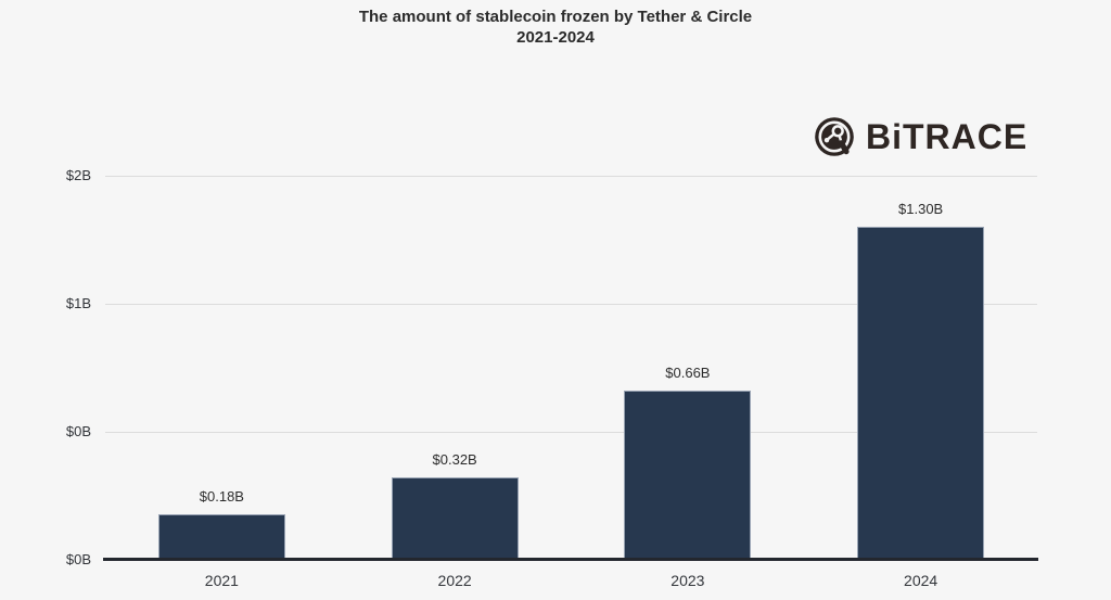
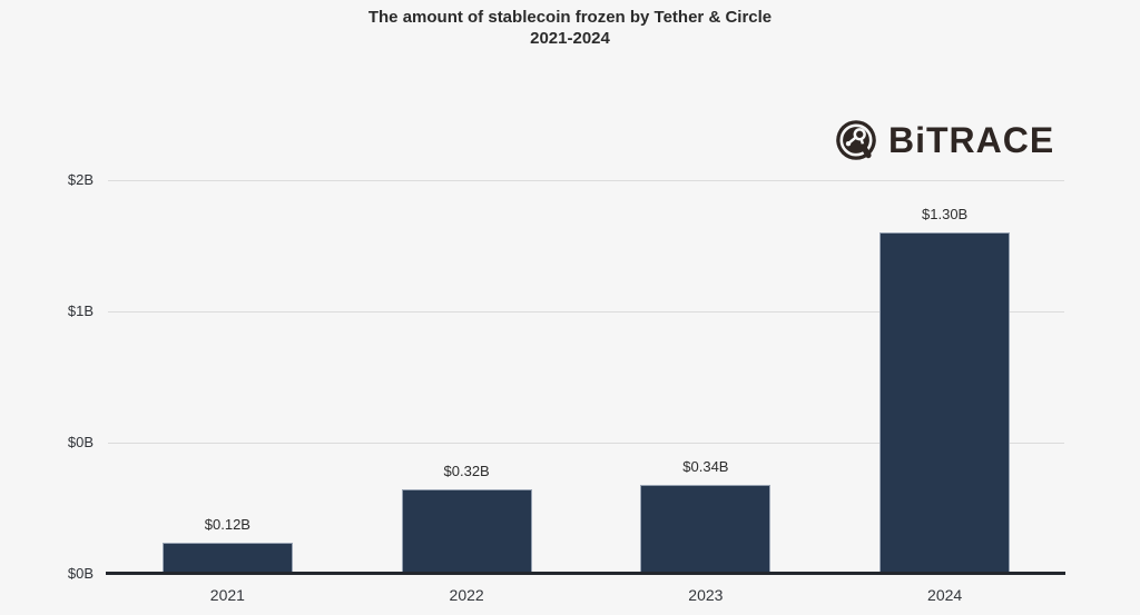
2021: $0.18B -> $0.12B
2023: $0.66B -> $0.34B
